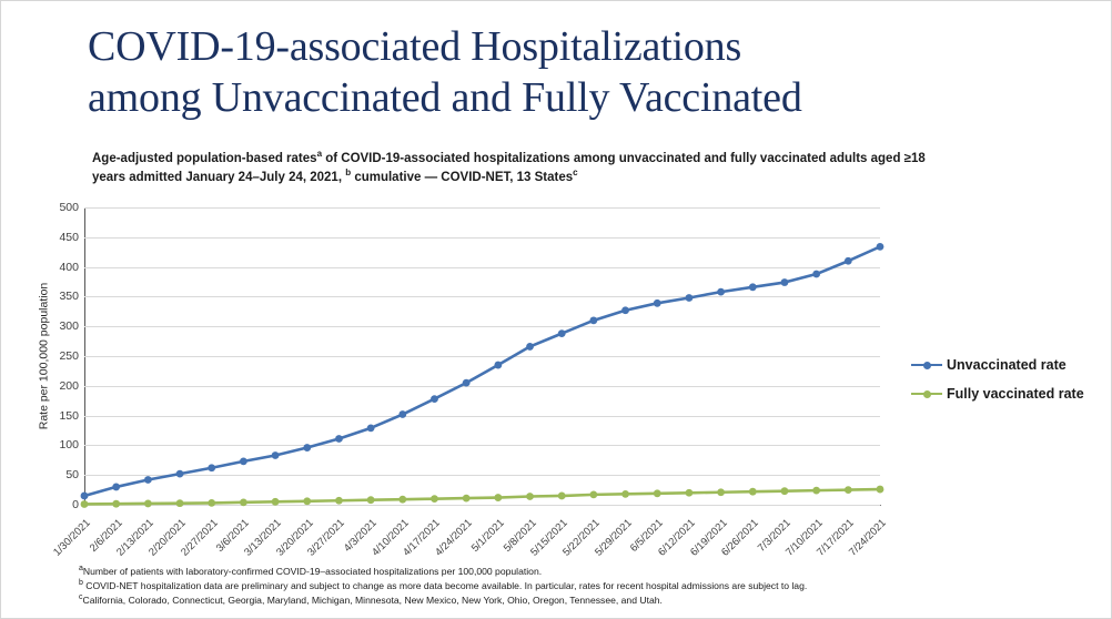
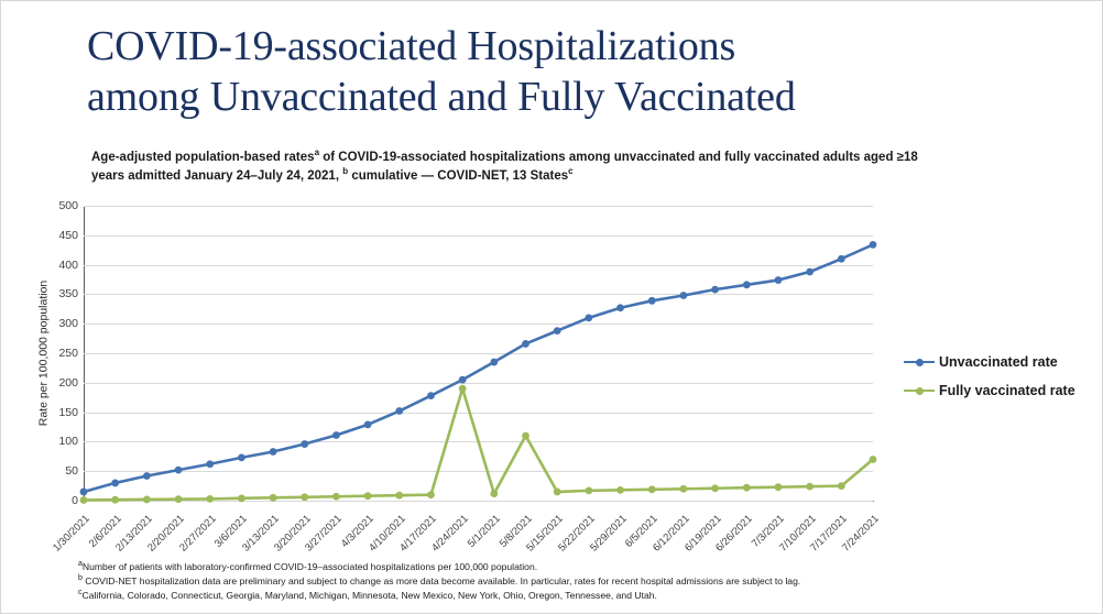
Fully vaccinated rate/4/24/2021: 10 -> 190
Fully vaccinated rate/5/8/2021: 10 -> 110
Fully vaccinated rate/7/24/2021: 30 -> 70
